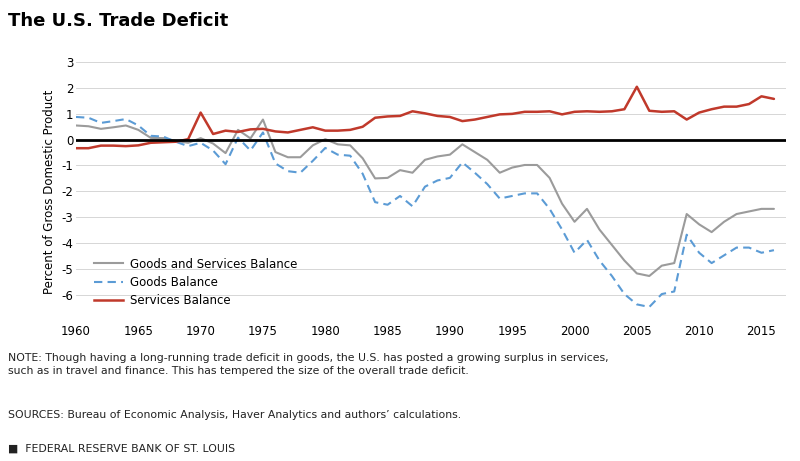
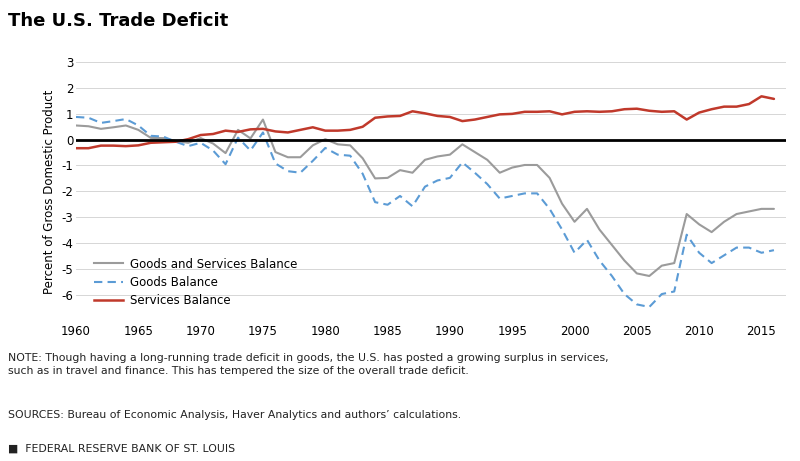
Services Balance/1970: 1.05 -> 0.18
Services Balance/2005: 2.05 -> 1.20
